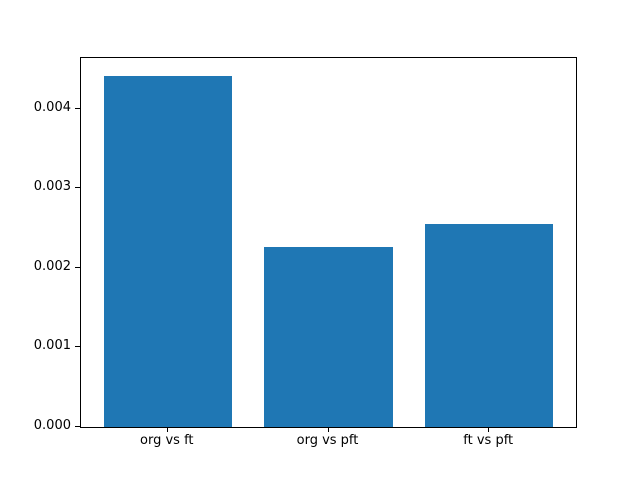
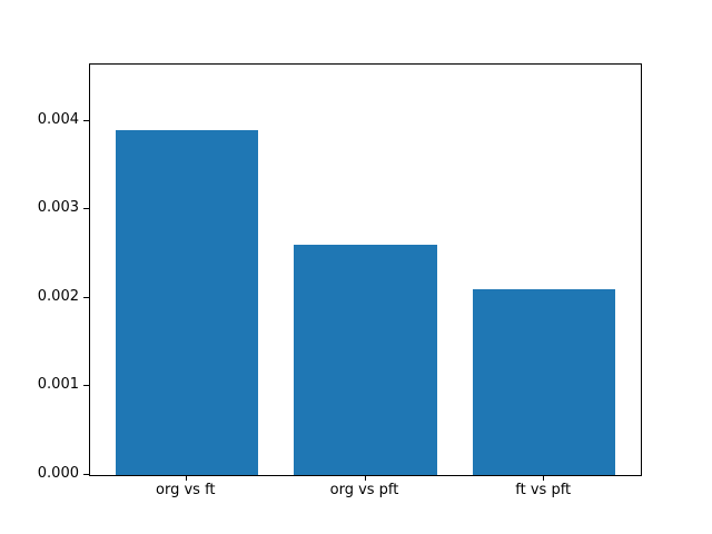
org vs ft: 0.0044 -> 0.0039
org vs pft: 0.0023 -> 0.0026
ft vs pft: 0.0026 -> 0.0021
